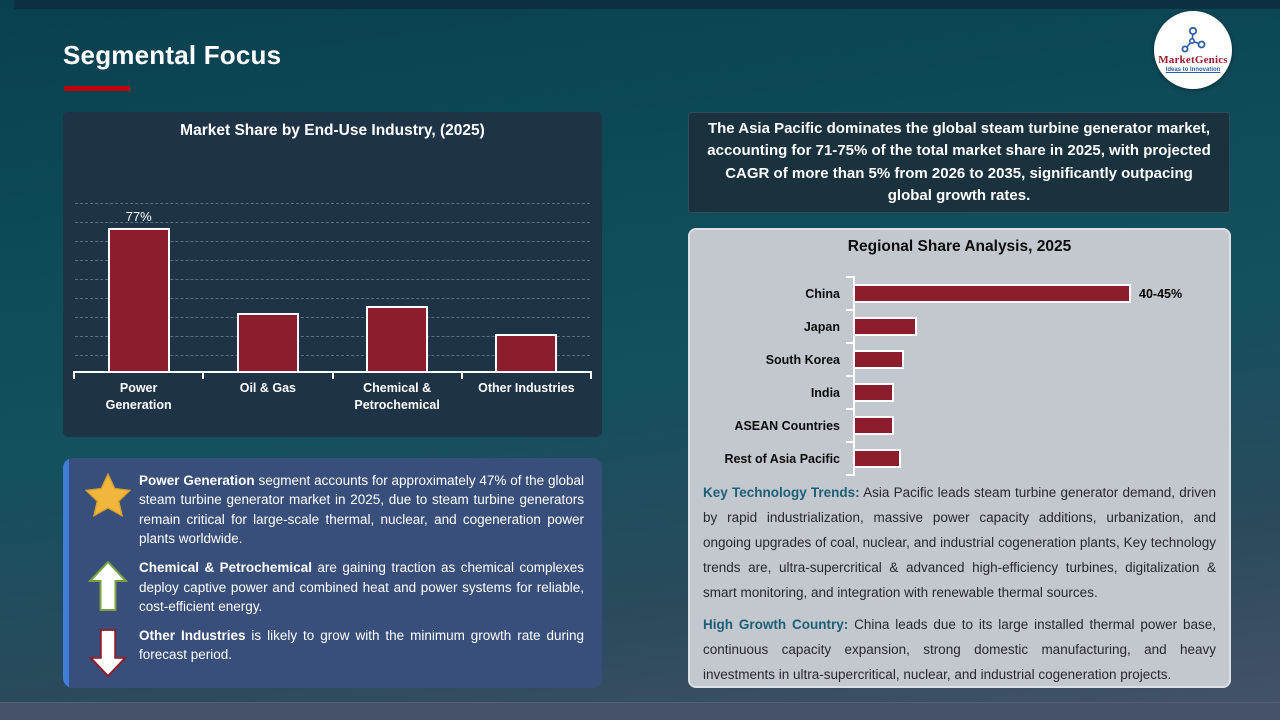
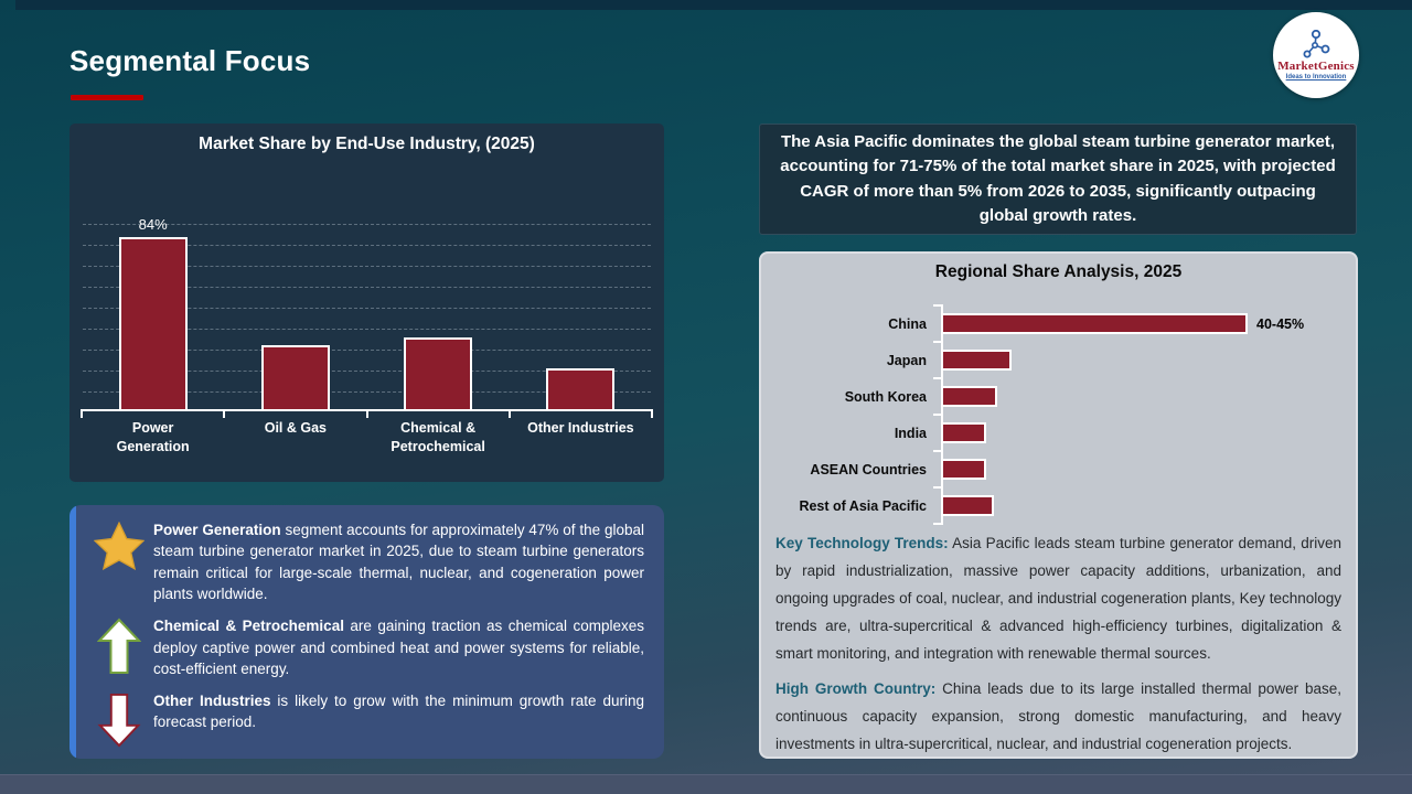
Market Share by End-Use Industry, (2025)/Power Generation: 77% -> 84%
